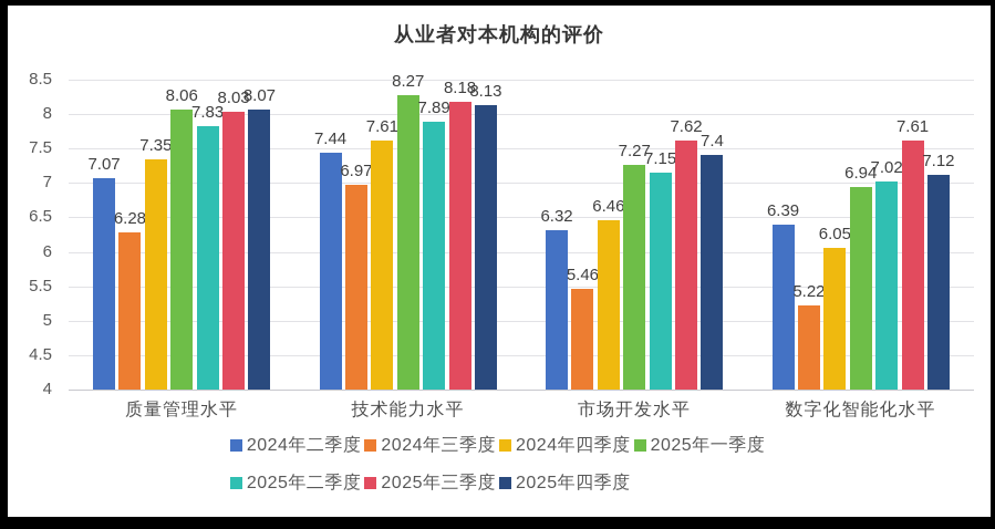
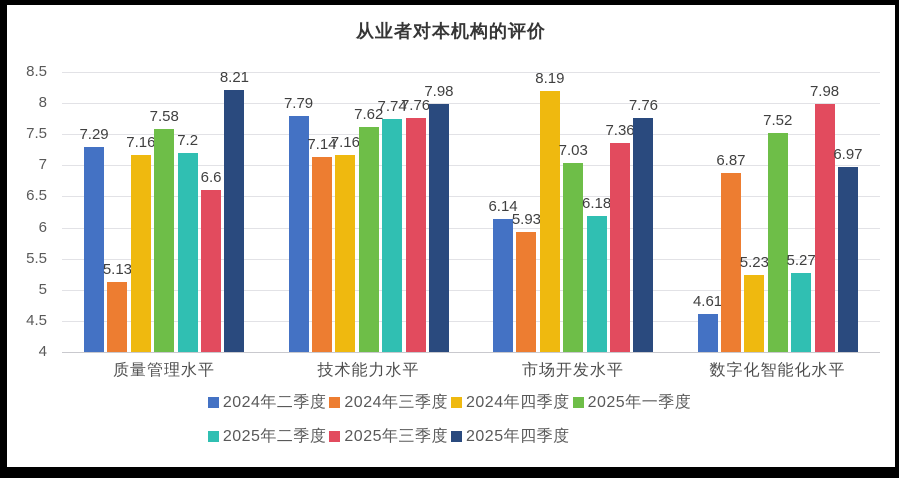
2024年二季度/质量管理水平: 7.07 -> 7.29
2024年三季度/质量管理水平: 6.28 -> 5.13
2024年四季度/质量管理水平: 7.35 -> 7.16
2025年一季度/质量管理水平: 8.06 -> 7.58
2025年二季度/质量管理水平: 7.83 -> 7.2
2025年三季度/质量管理水平: 8.03 -> 6.6
2025年四季度/质量管理水平: 8.07 -> 8.21
2024年二季度/技术能力水平: 7.44 -> 7.79
2024年三季度/技术能力水平: 6.97 -> 7.14
2024年四季度/技术能力水平: 7.61 -> 7.16
2025年一季度/技术能力水平: 8.27 -> 7.62
2025年二季度/技术能力水平: 7.89 -> 7.74
2025年三季度/技术能力水平: 8.18 -> 7.76
2025年四季度/技术能力水平: 8.13 -> 7.98
2024年二季度/市场开发水平: 6.32 -> 6.14
2024年三季度/市场开发水平: 5.46 -> 5.93
2024年四季度/市场开发水平: 6.46 -> 8.19
2025年一季度/市场开发水平: 7.27 -> 7.03
2025年二季度/市场开发水平: 7.15 -> 6.18
2025年三季度/市场开发水平: 7.62 -> 7.36
2025年四季度/市场开发水平: 7.4 -> 7.76
2024年二季度/数字化智能化水平: 6.39 -> 4.61
2024年三季度/数字化智能化水平: 5.22 -> 6.87
2024年四季度/数字化智能化水平: 6.05 -> 5.23
2025年一季度/数字化智能化水平: 6.94 -> 7.52
2025年二季度/数字化智能化水平: 7.02 -> 5.27
2025年三季度/数字化智能化水平: 7.61 -> 7.98
2025年四季度/数字化智能化水平: 7.12 -> 6.97
